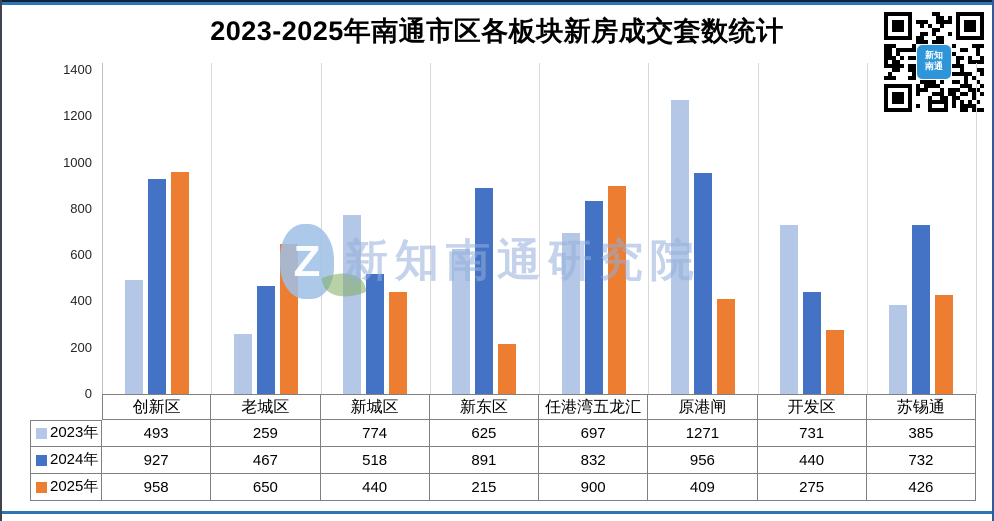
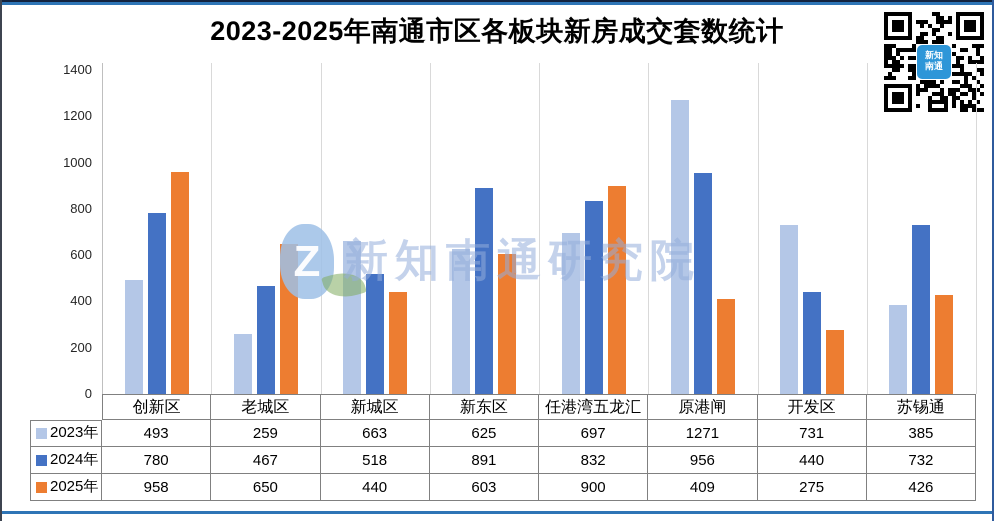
2024年/创新区: 927 -> 780
2023年/新城区: 774 -> 663
2025年/新东区: 215 -> 603
